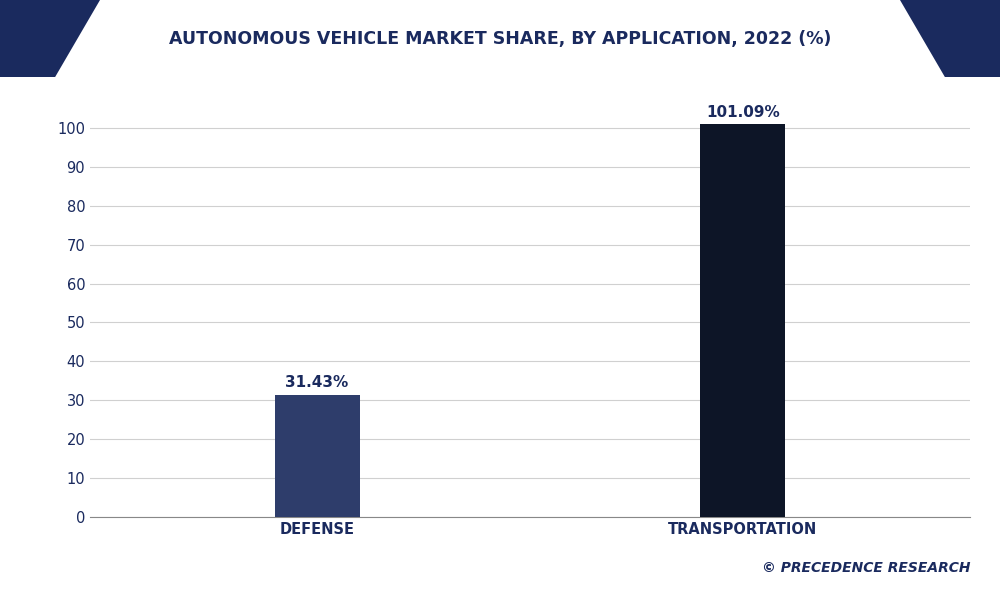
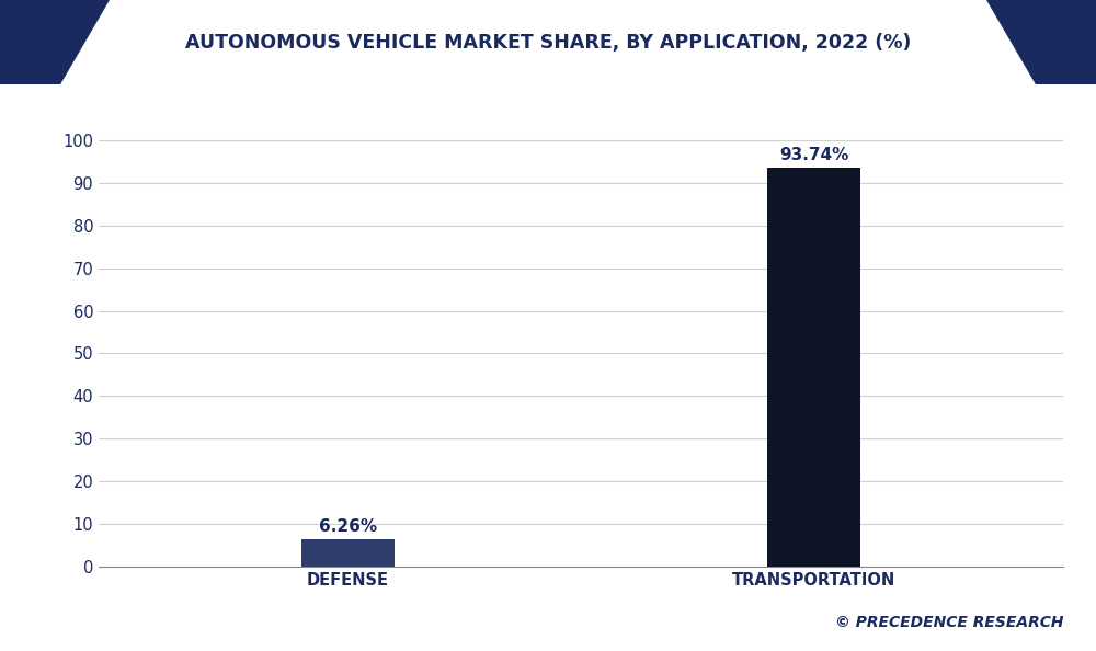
DEFENSE: 31.43% -> 6.26%
TRANSPORTATION: 101.09% -> 93.74%
